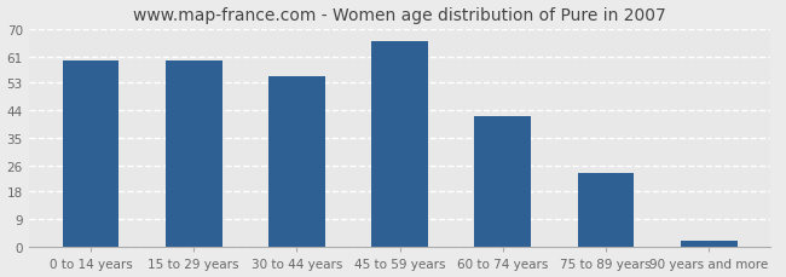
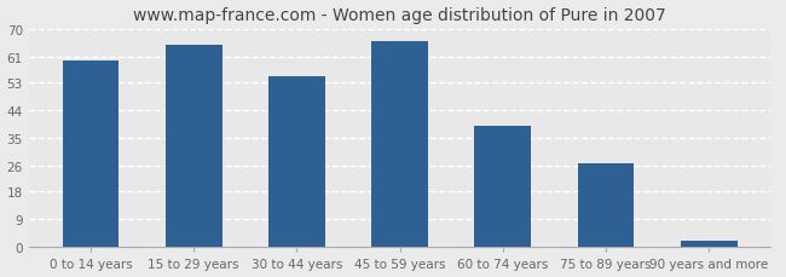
15 to 29 years: 60 -> 65
60 to 74 years: 42 -> 39
75 to 89 years: 24 -> 27
